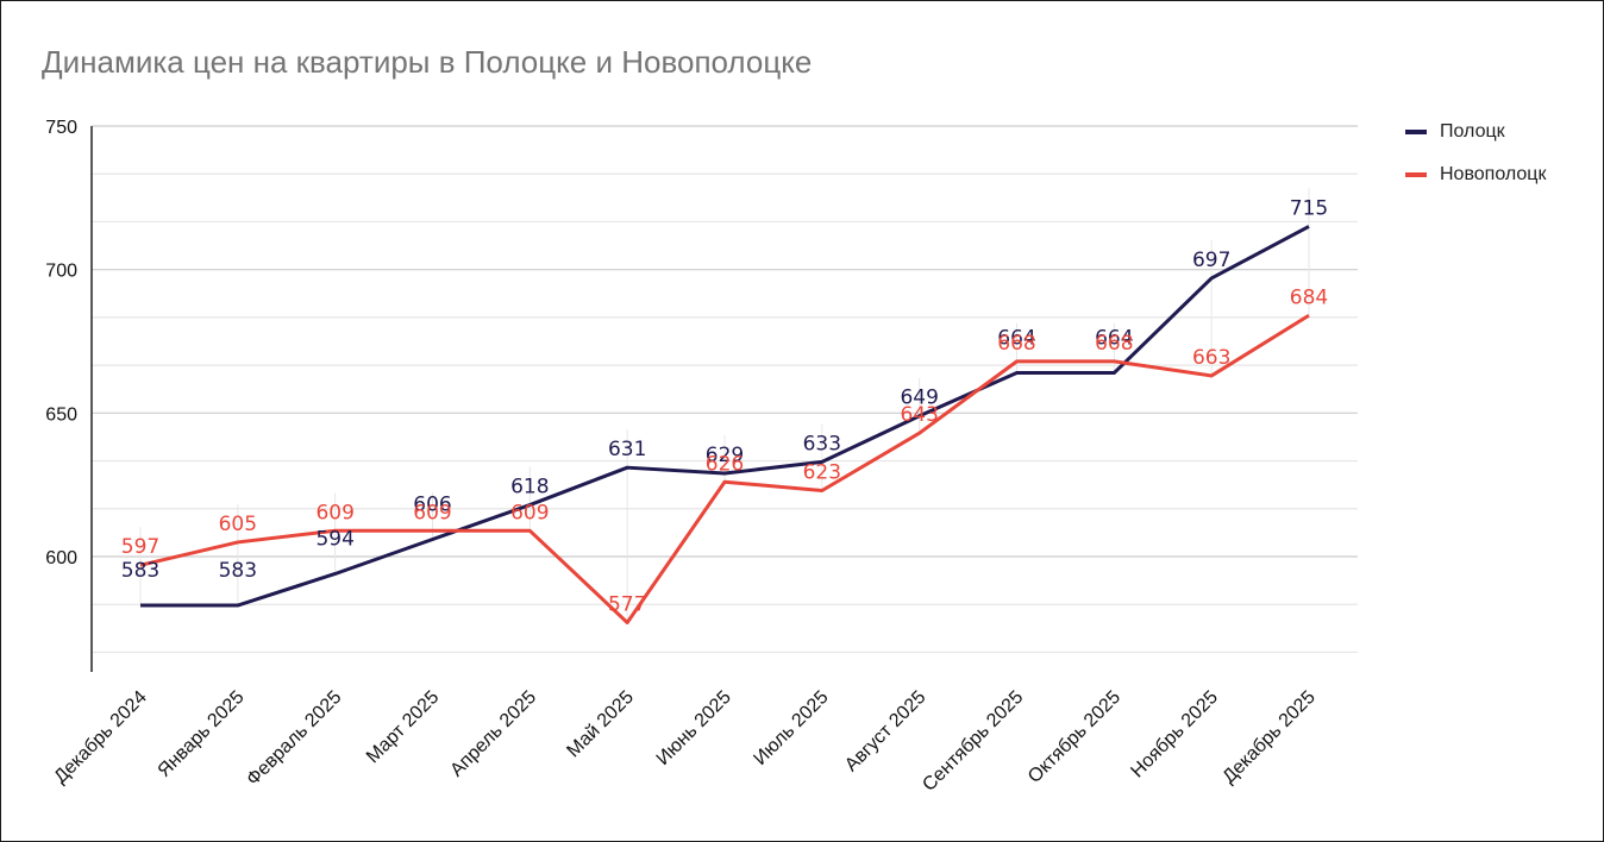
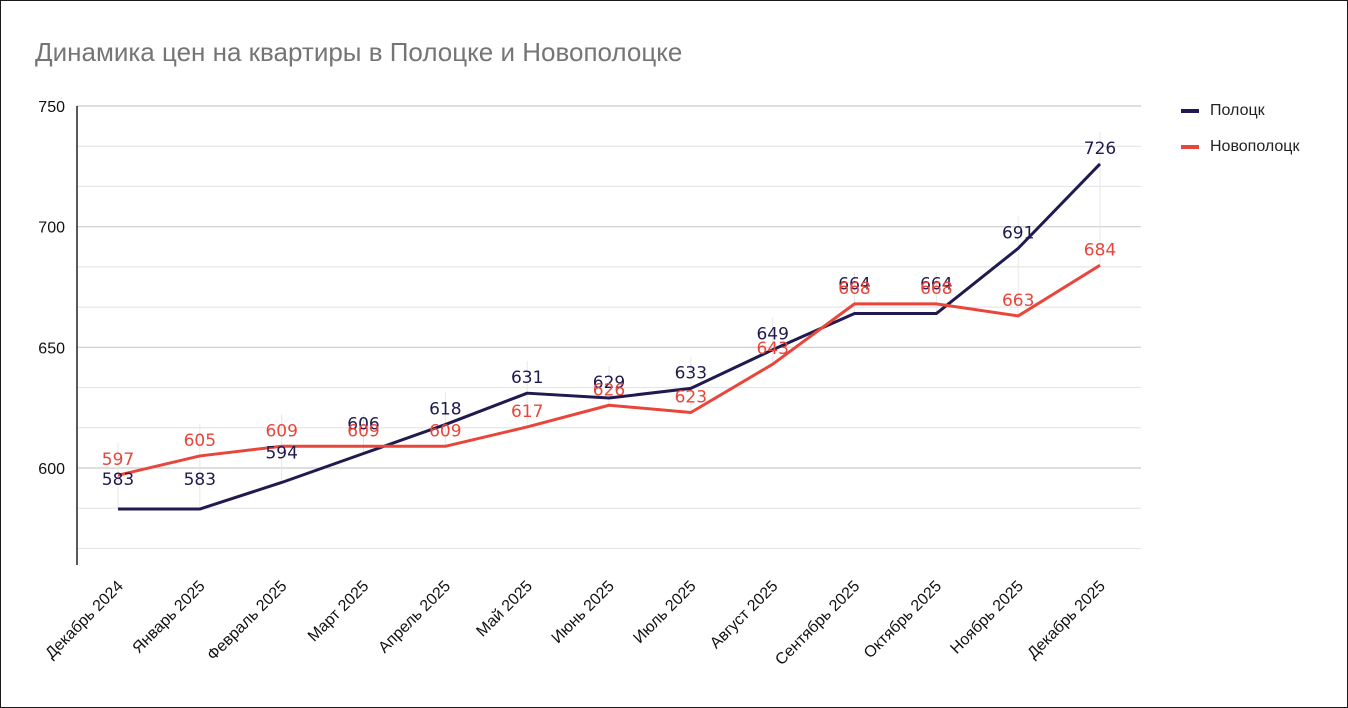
Новополоцк/Май 2025: 577 -> 617
Полоцк/Ноябрь 2025: 697 -> 691
Полоцк/Декабрь 2025: 715 -> 726
